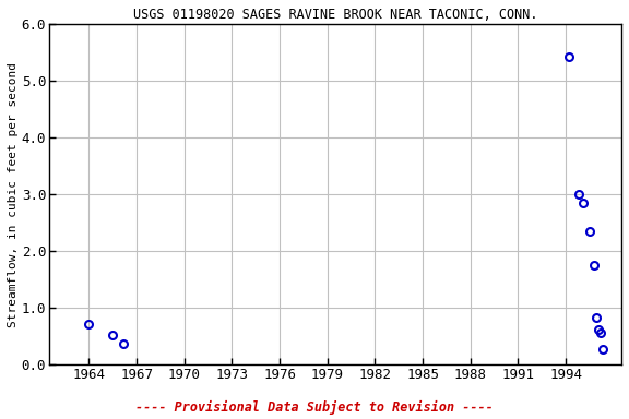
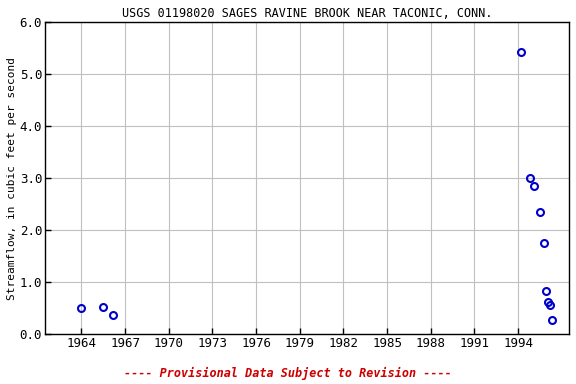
1964: 0.72 -> 0.50
